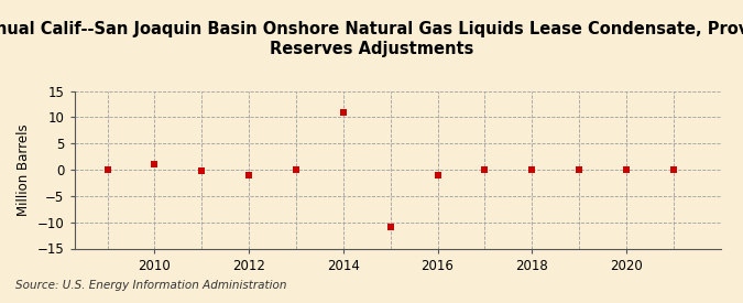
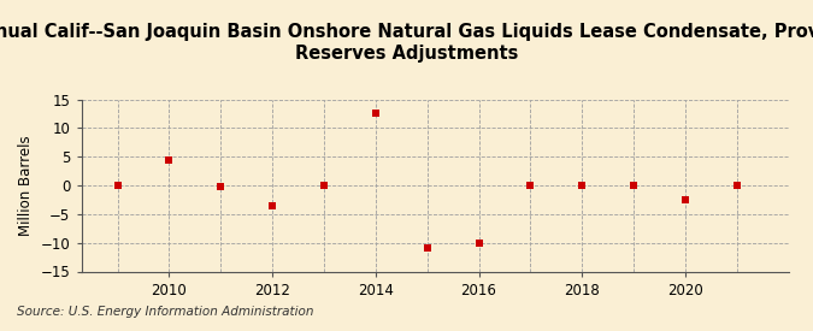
2010: 1.0 -> 4.5
2012: -1.0 -> -3.5
2014: 11.0 -> 12.5
2016: -1.0 -> -10.0
2020: -0.1 -> -2.5
